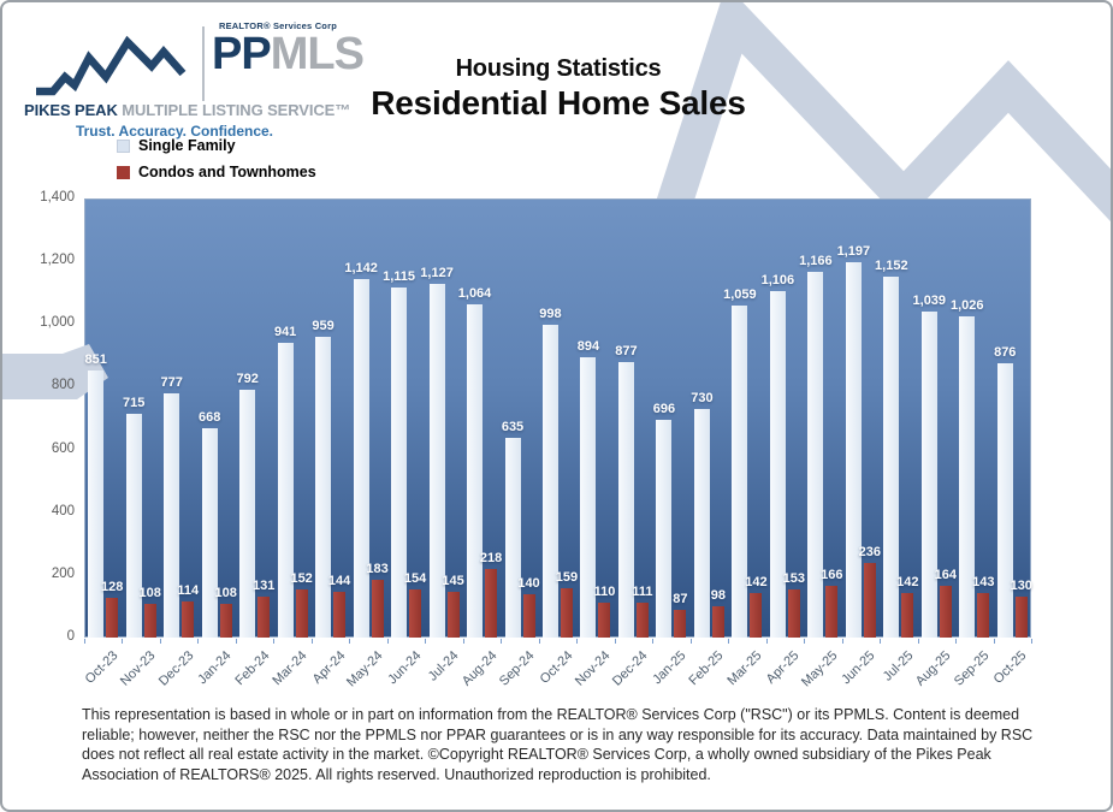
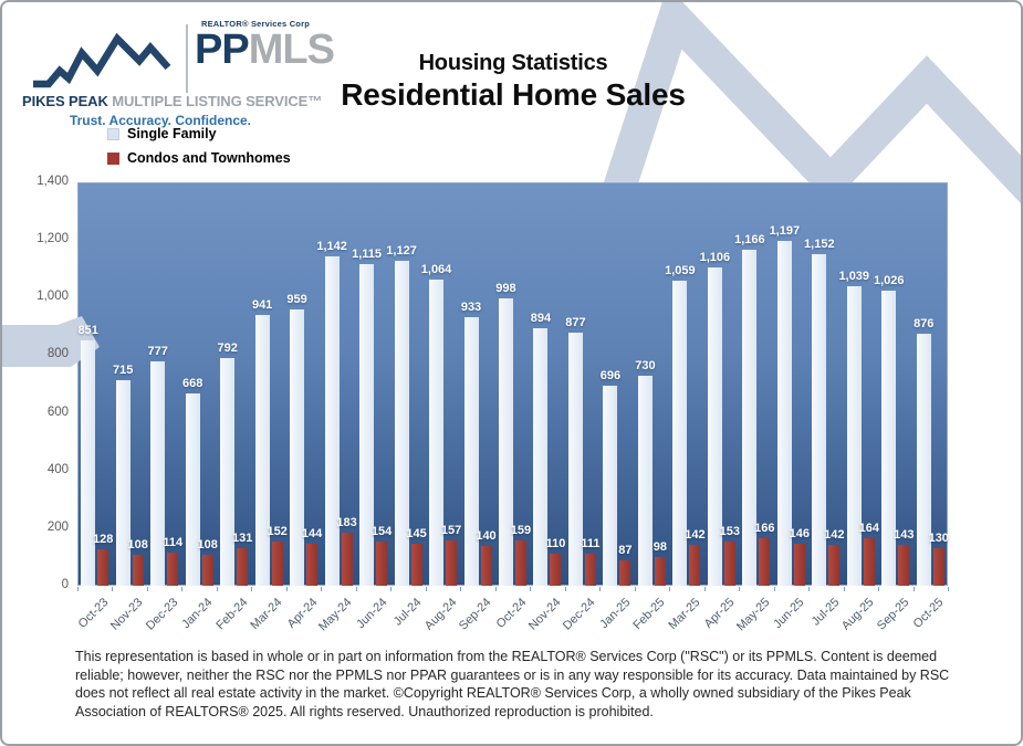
Condos and Townhomes/Aug-24: 218 -> 157
Single Family/Sep-24: 635 -> 933
Condos and Townhomes/Jun-25: 236 -> 146
